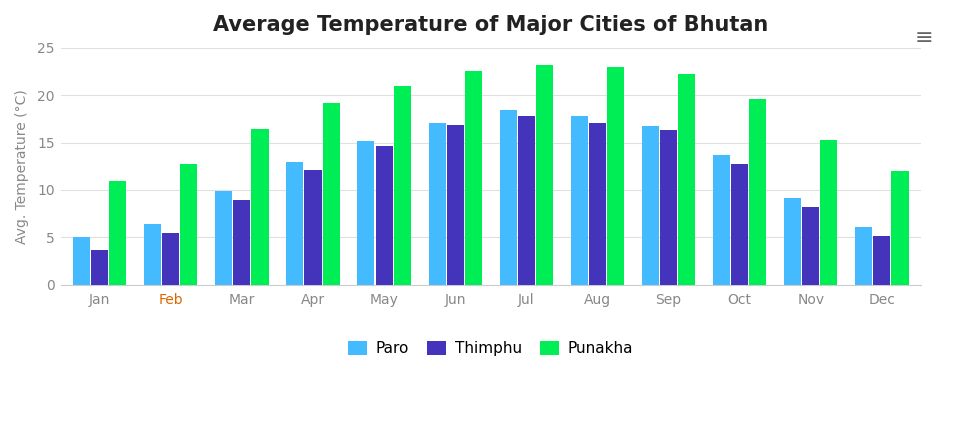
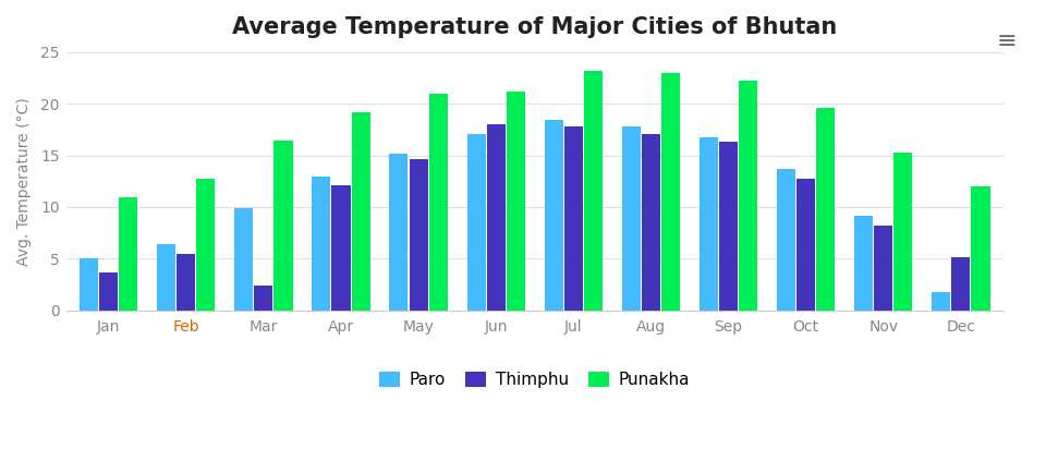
Thimphu/Mar: 8.9 -> 2.4
Thimphu/Jun: 16.8 -> 18.0
Punakha/Jun: 22.5 -> 21.2
Paro/Dec: 6.1 -> 1.8
